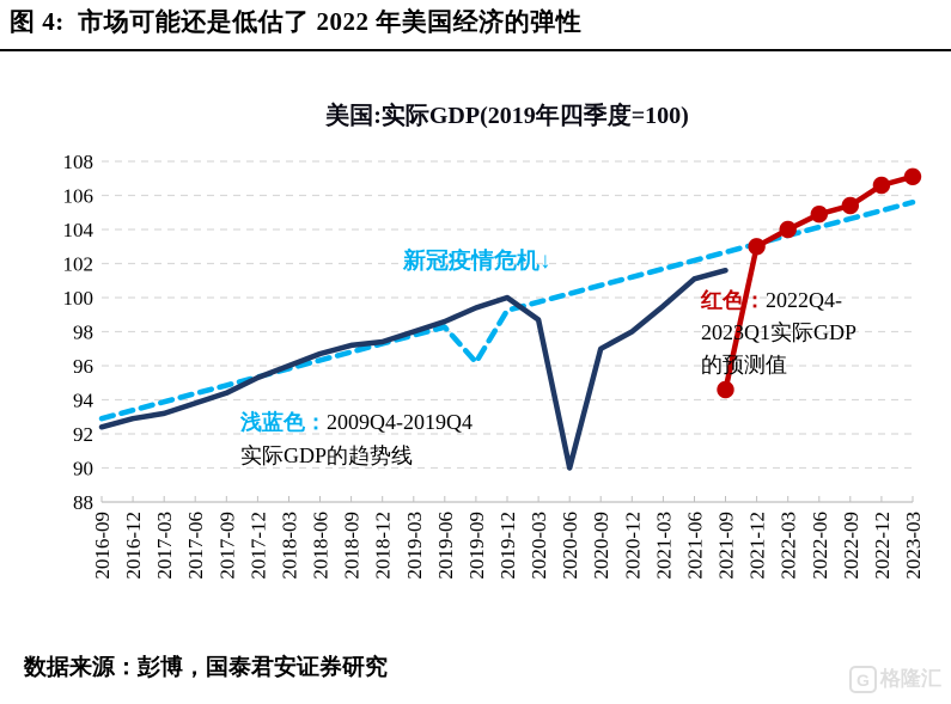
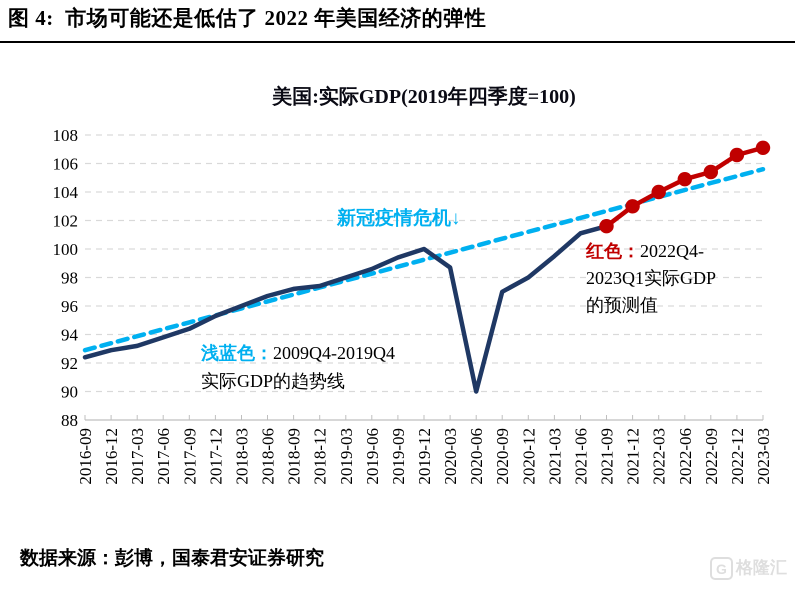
2009Q4-2019Q4实际GDP的趋势线/2019-09: 96.2 -> 98.8
2022Q4-2023Q1实际GDP的预测值/2021-09: 94.6 -> 101.6
